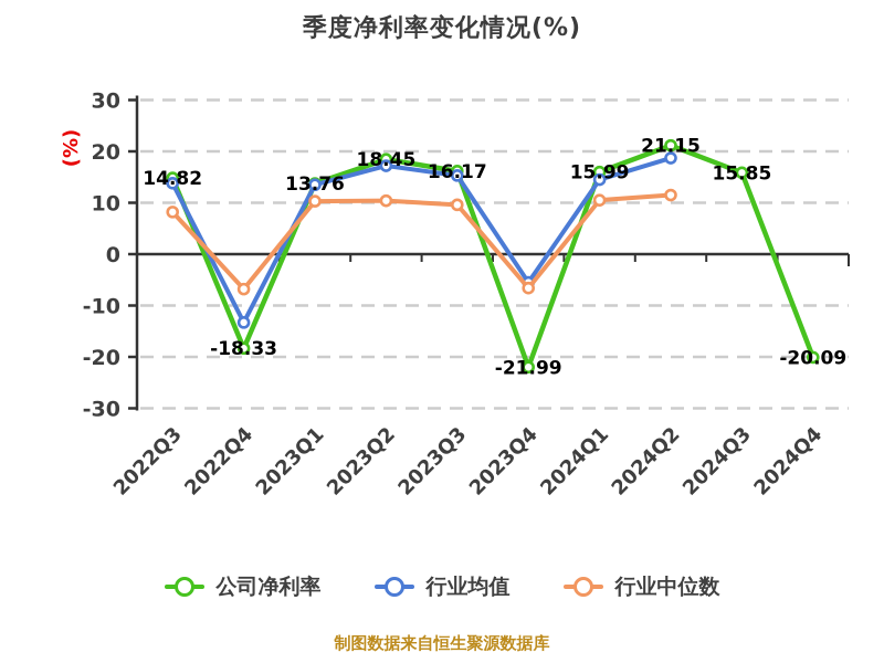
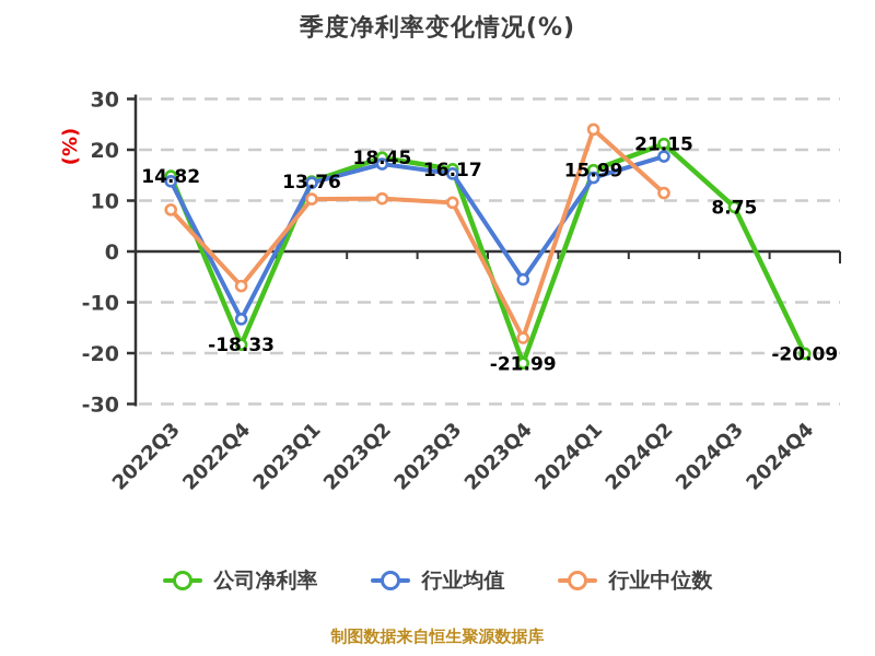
行业中位数/2023Q4: -7 -> -17
行业中位数/2024Q1: 10 -> 24
公司净利率/2024Q3: 15.85 -> 8.75
